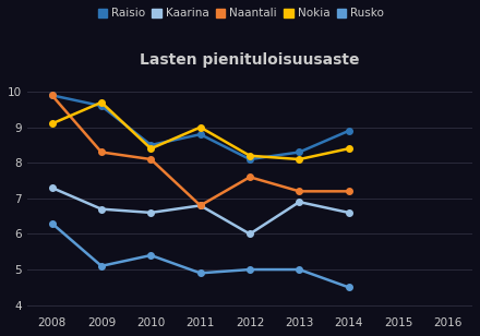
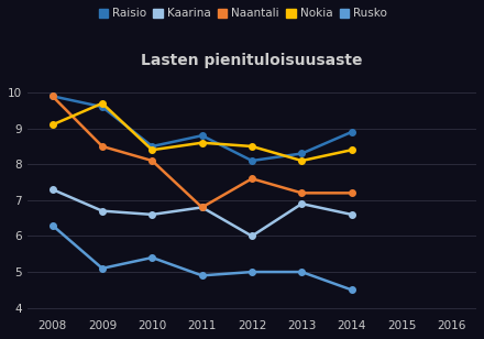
Naantali/2009: 8.3 -> 8.5
Nokia/2011: 9.0 -> 8.6
Nokia/2012: 8.2 -> 8.5
